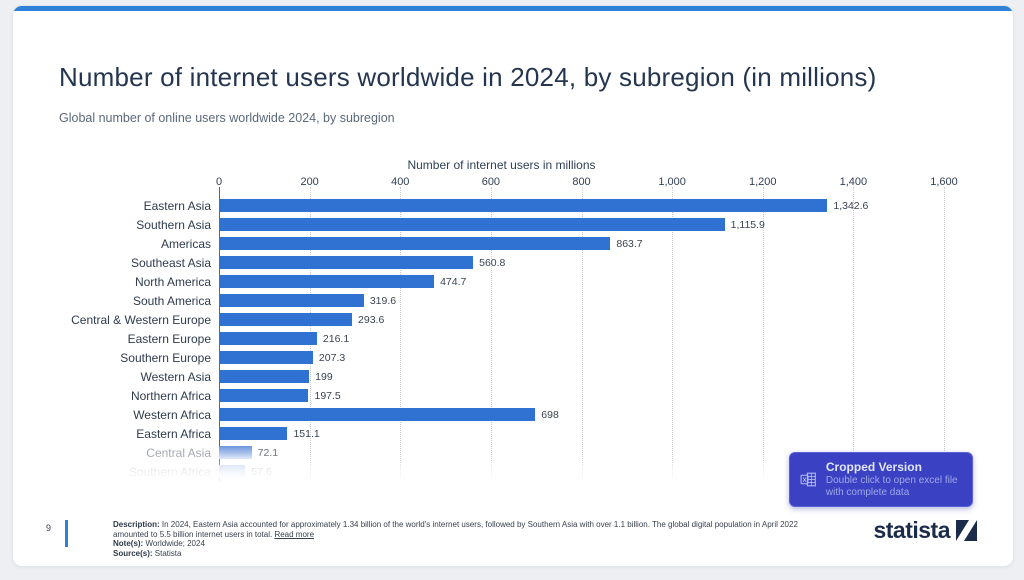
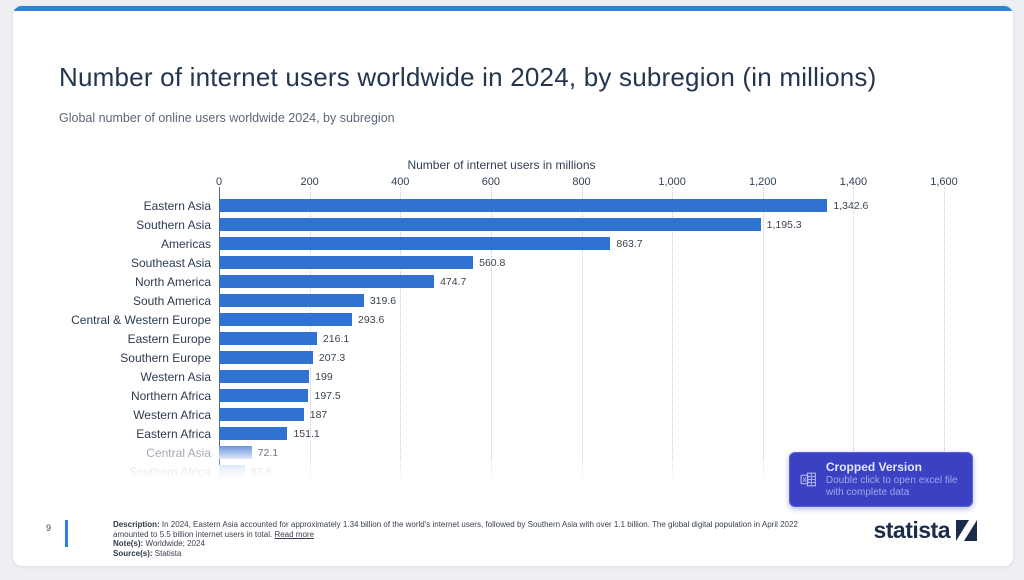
Southern Asia: 1,115.9 -> 1,195.3
Western Africa: 698 -> 187
